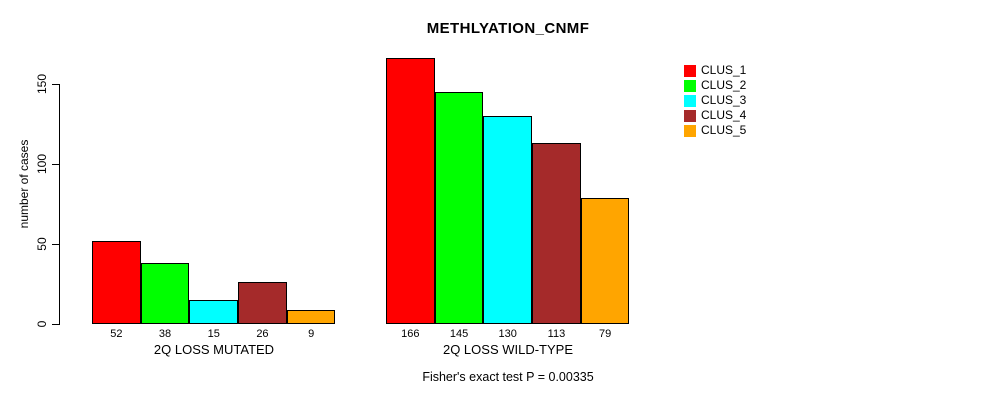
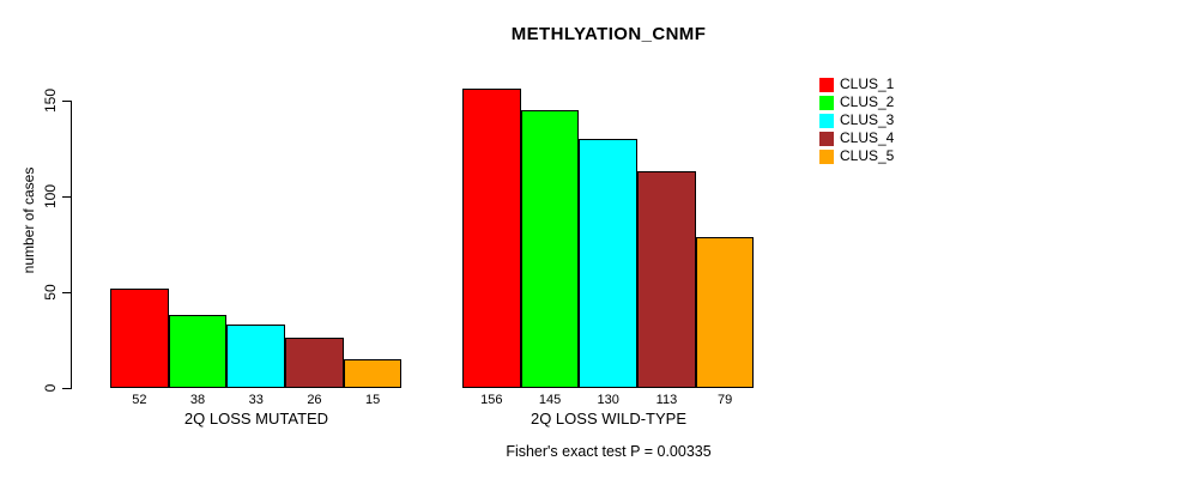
CLUS_3/2Q LOSS MUTATED: 15 -> 33
CLUS_5/2Q LOSS MUTATED: 9 -> 15
CLUS_1/2Q LOSS WILD-TYPE: 166 -> 156
